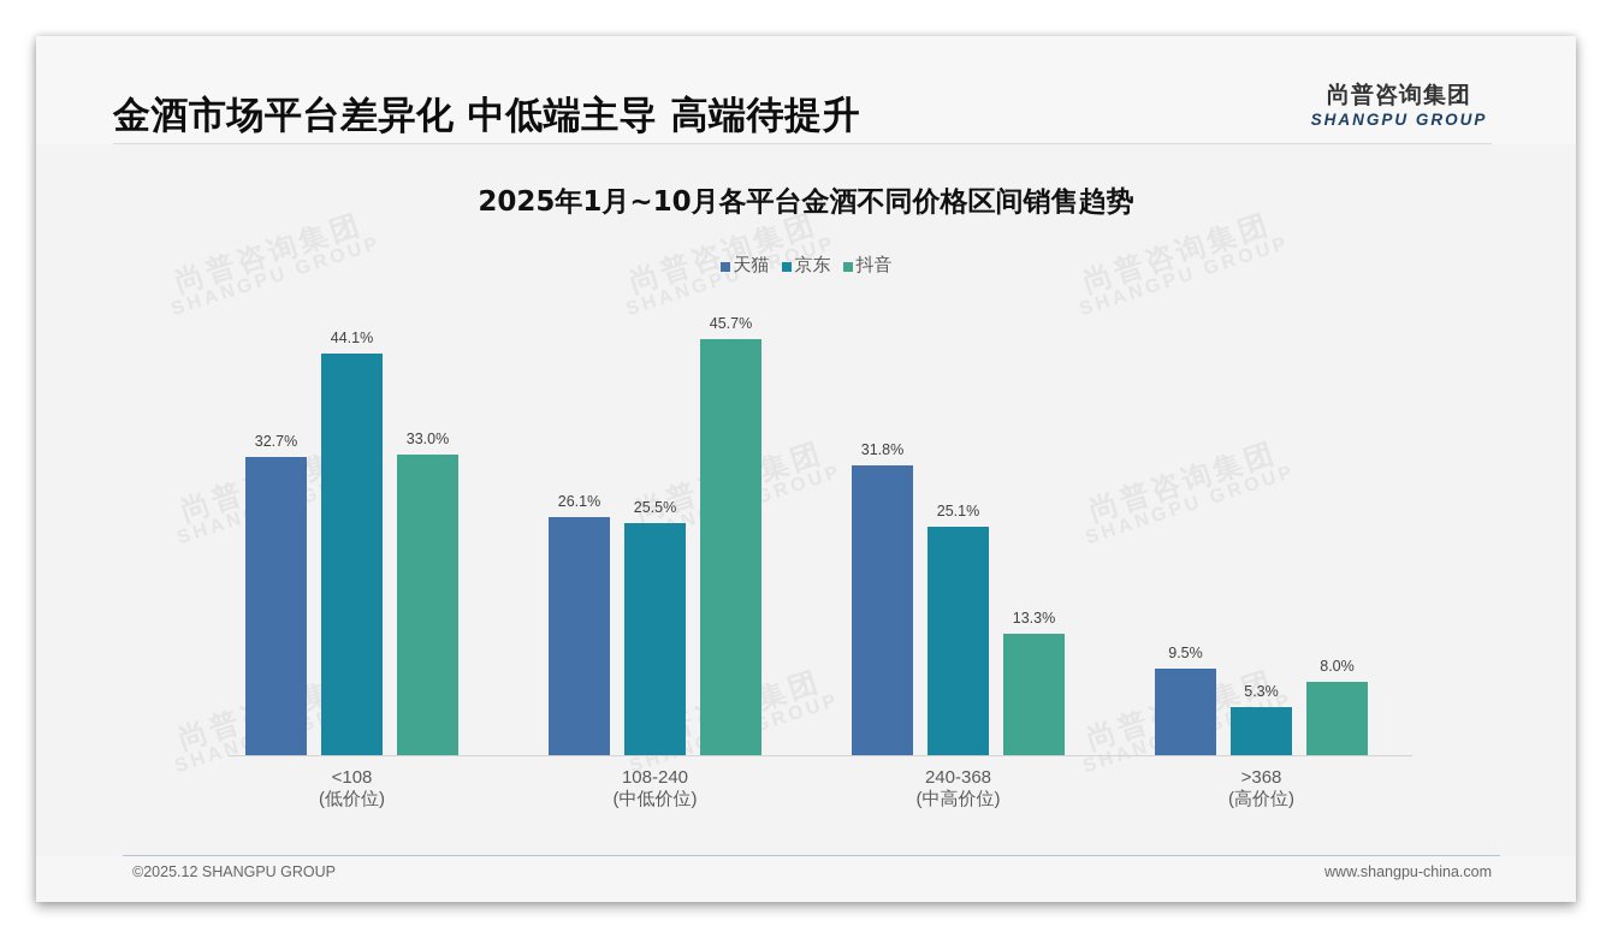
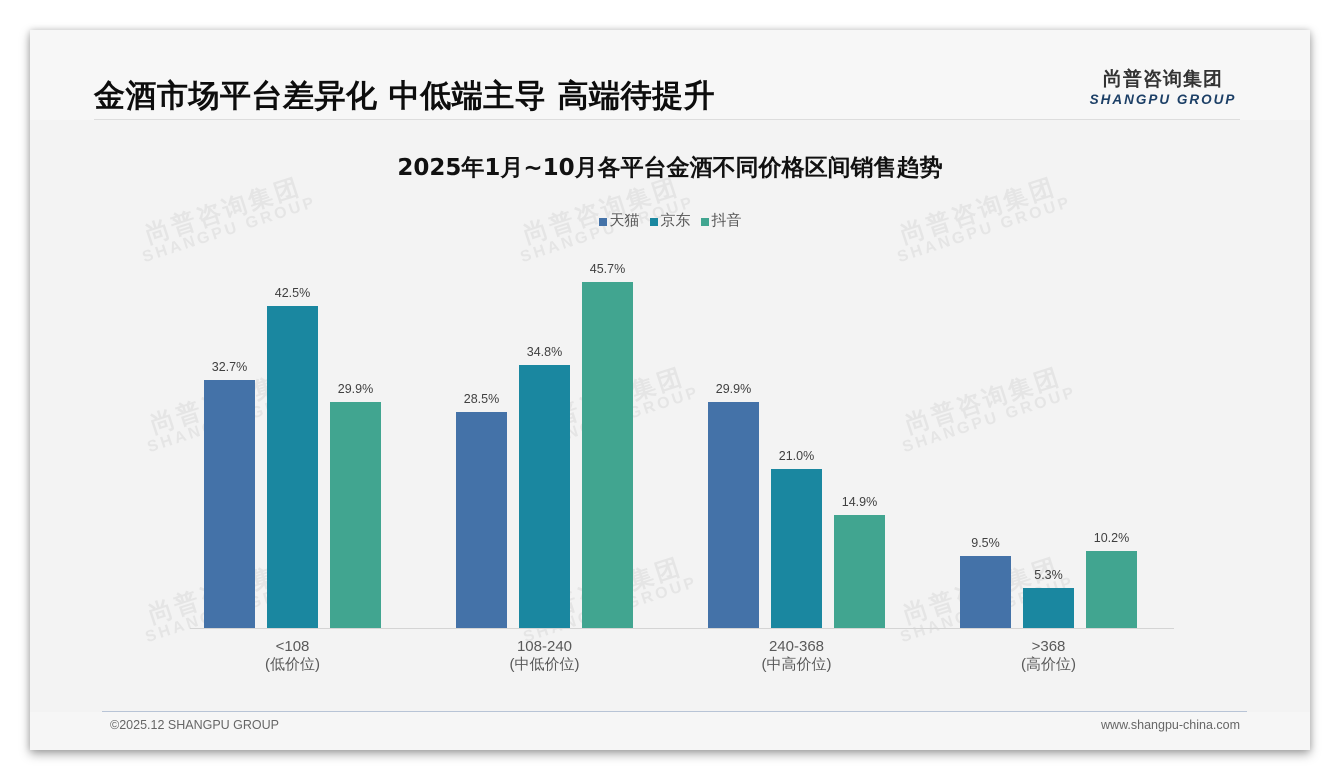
京东/<108: 44.1% -> 42.5%
抖音/<108: 33.0% -> 29.9%
天猫/108-240: 26.1% -> 28.5%
京东/108-240: 25.5% -> 34.8%
天猫/240-368: 31.8% -> 29.9%
京东/240-368: 25.1% -> 21.0%
抖音/240-368: 13.3% -> 14.9%
抖音/>368: 8.0% -> 10.2%
